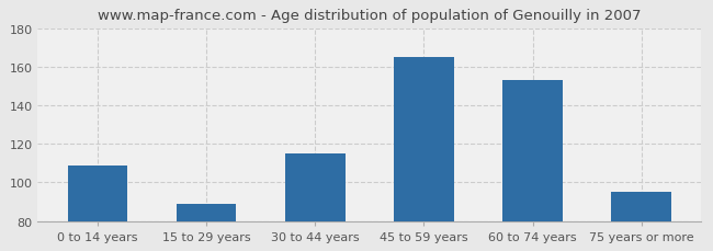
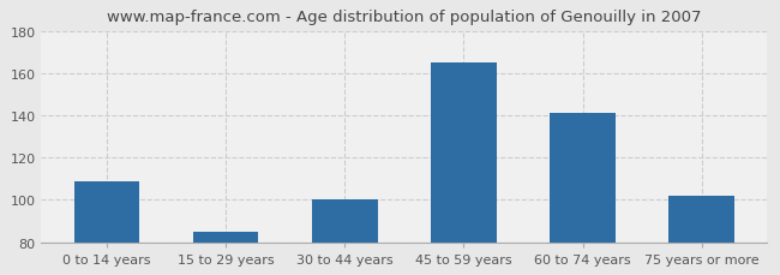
15 to 29 years: 89 -> 85
30 to 44 years: 115 -> 100
60 to 74 years: 153 -> 141
75 years or more: 95 -> 102
